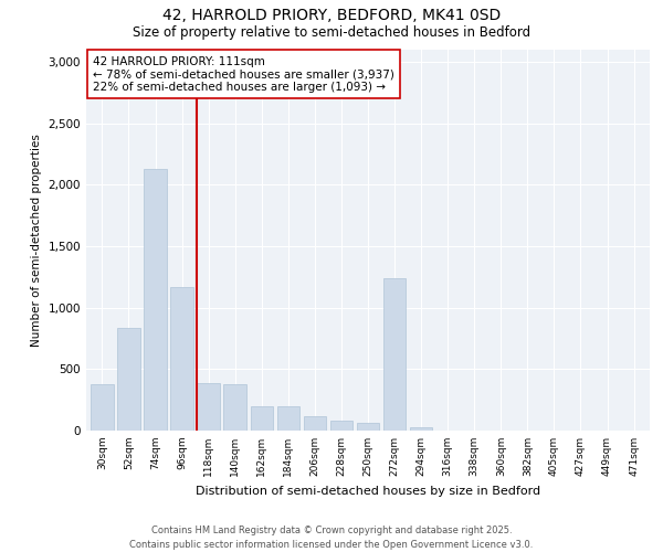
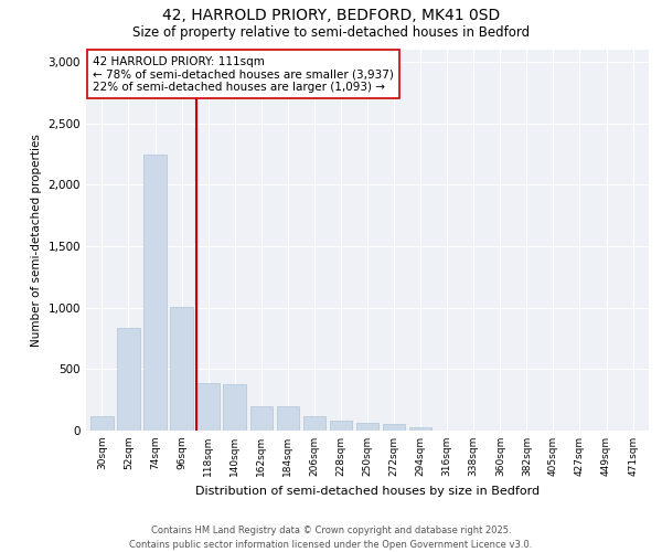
30sqm: 380 -> 120
74sqm: 2,130 -> 2,250
96sqm: 1,170 -> 1,010
272sqm: 1,240 -> 50
